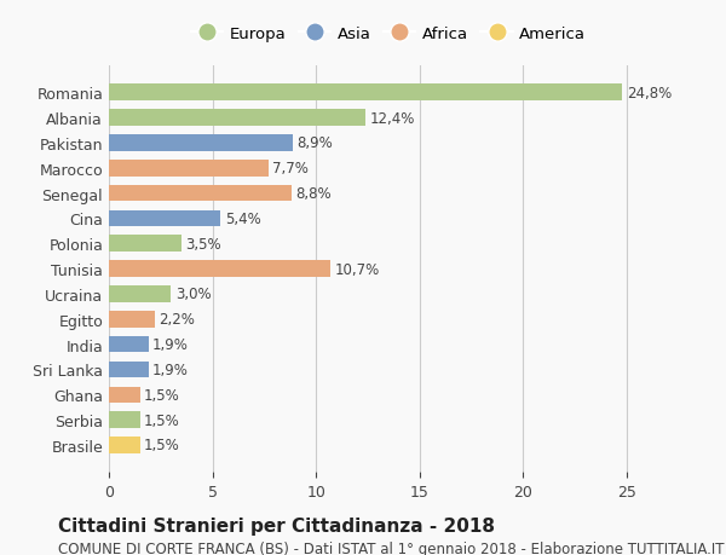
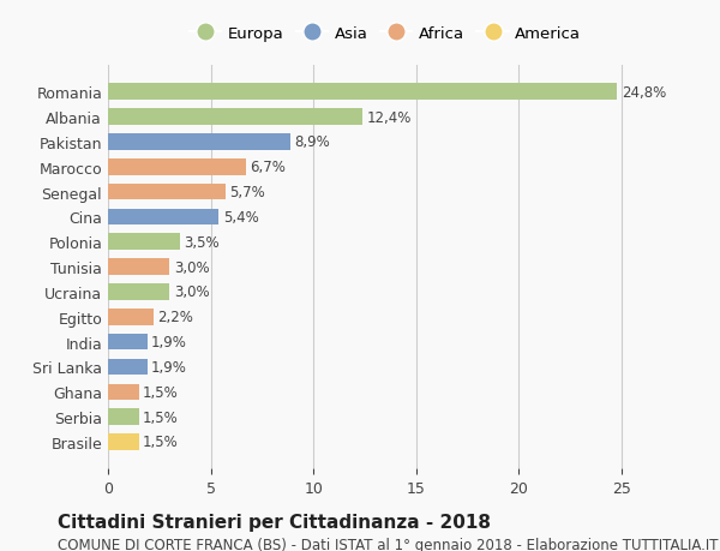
Marocco: 7,7% -> 6,7%
Senegal: 8,8% -> 5,7%
Tunisia: 10,7% -> 3,0%
